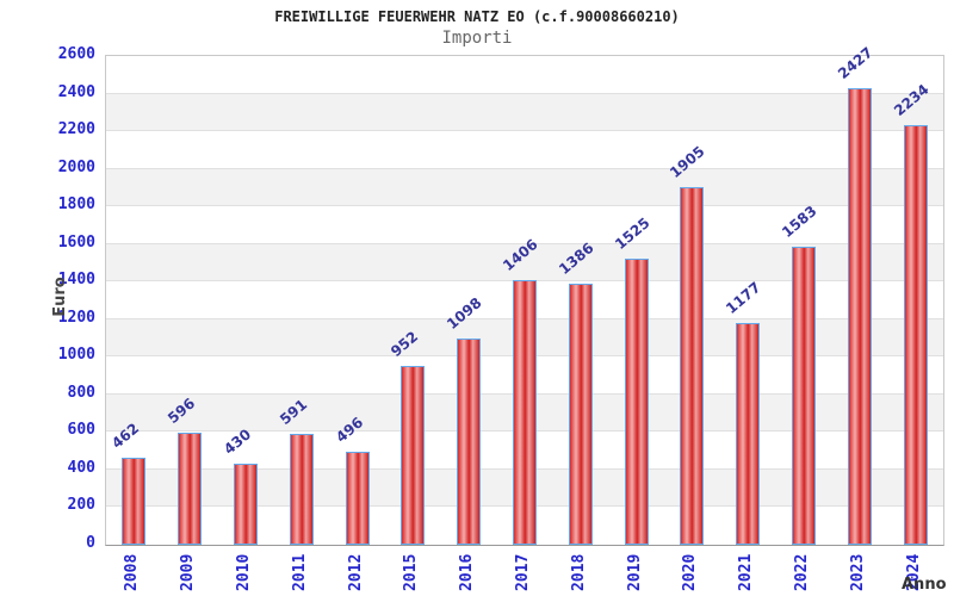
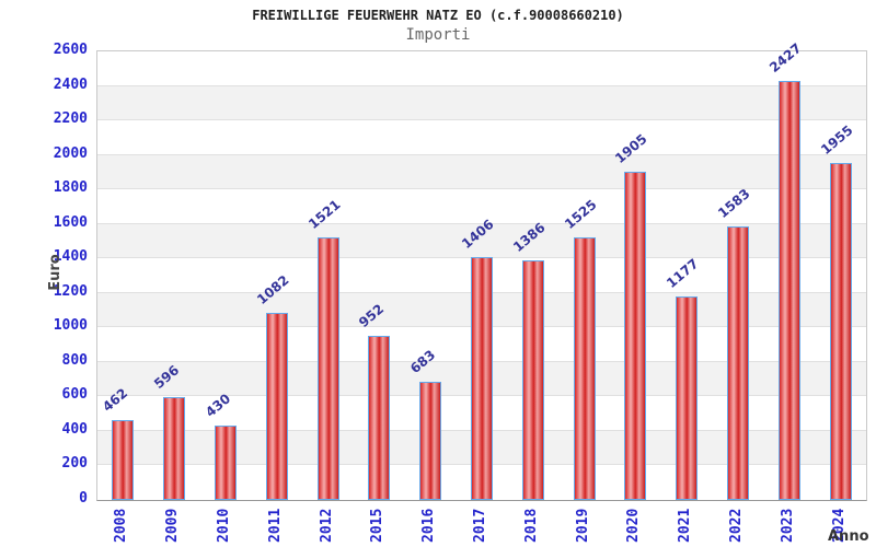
2011: 591 -> 1082
2012: 496 -> 1521
2016: 1098 -> 683
2024: 2234 -> 1955
